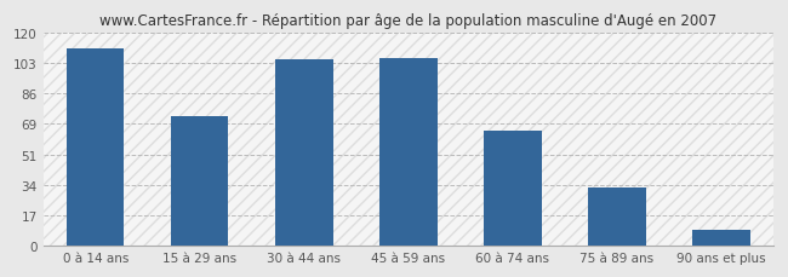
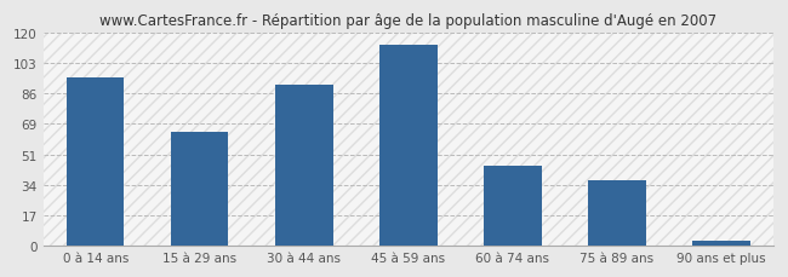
0 à 14 ans: 111 -> 95
15 à 29 ans: 73 -> 64
30 à 44 ans: 105 -> 91
45 à 59 ans: 106 -> 113
60 à 74 ans: 65 -> 45
75 à 89 ans: 33 -> 37
90 ans et plus: 9 -> 3
